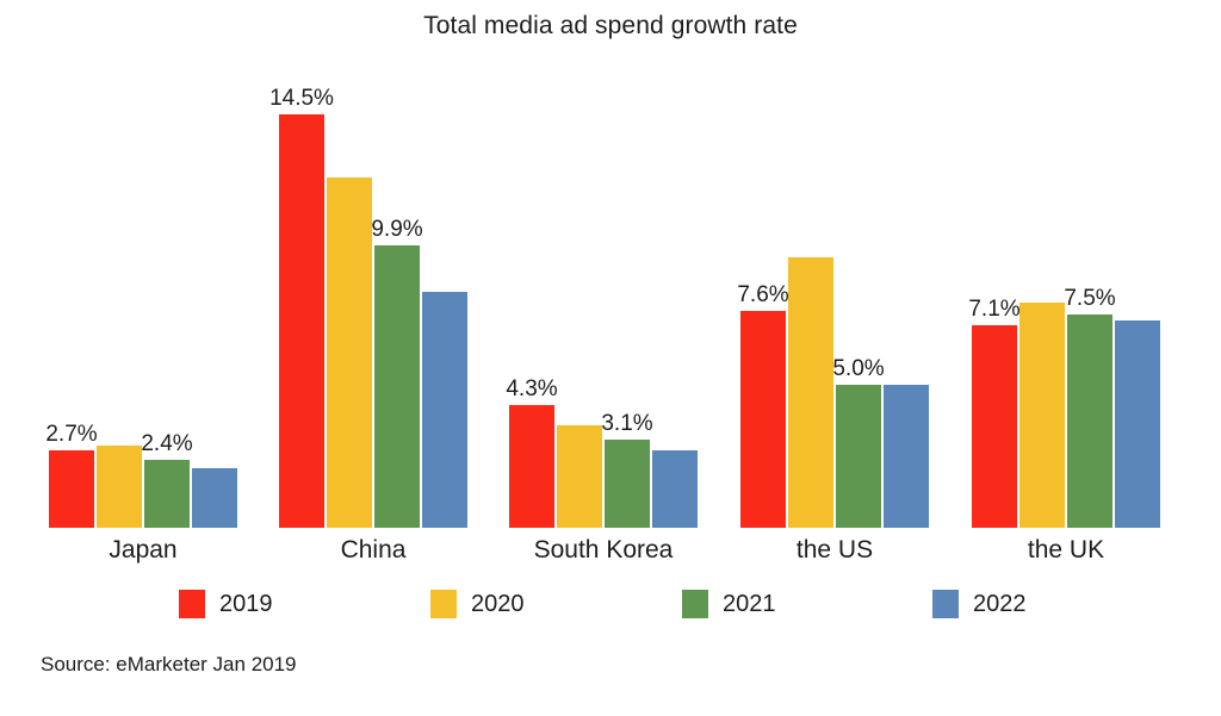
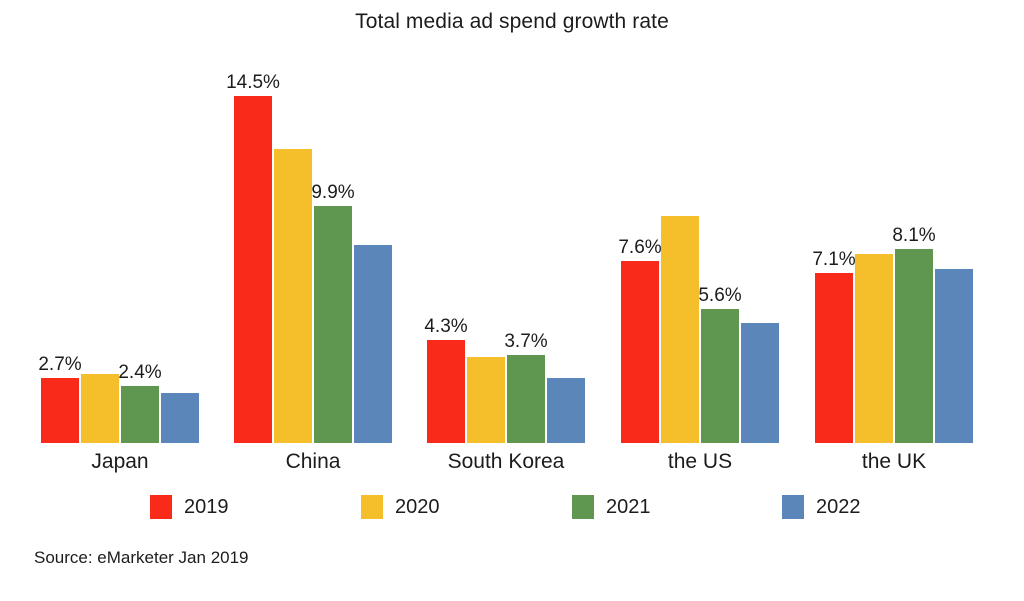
2021/South Korea: 3.1% -> 3.7%
2021/the US: 5.0% -> 5.6%
2021/the UK: 7.5% -> 8.1%
